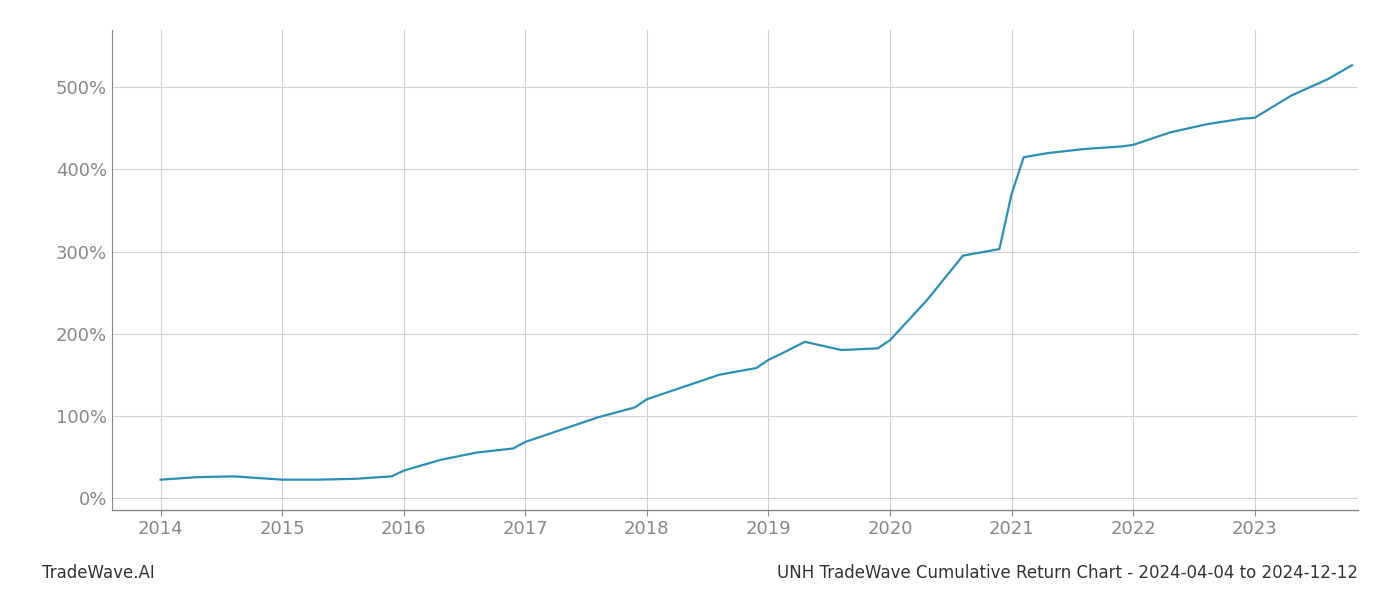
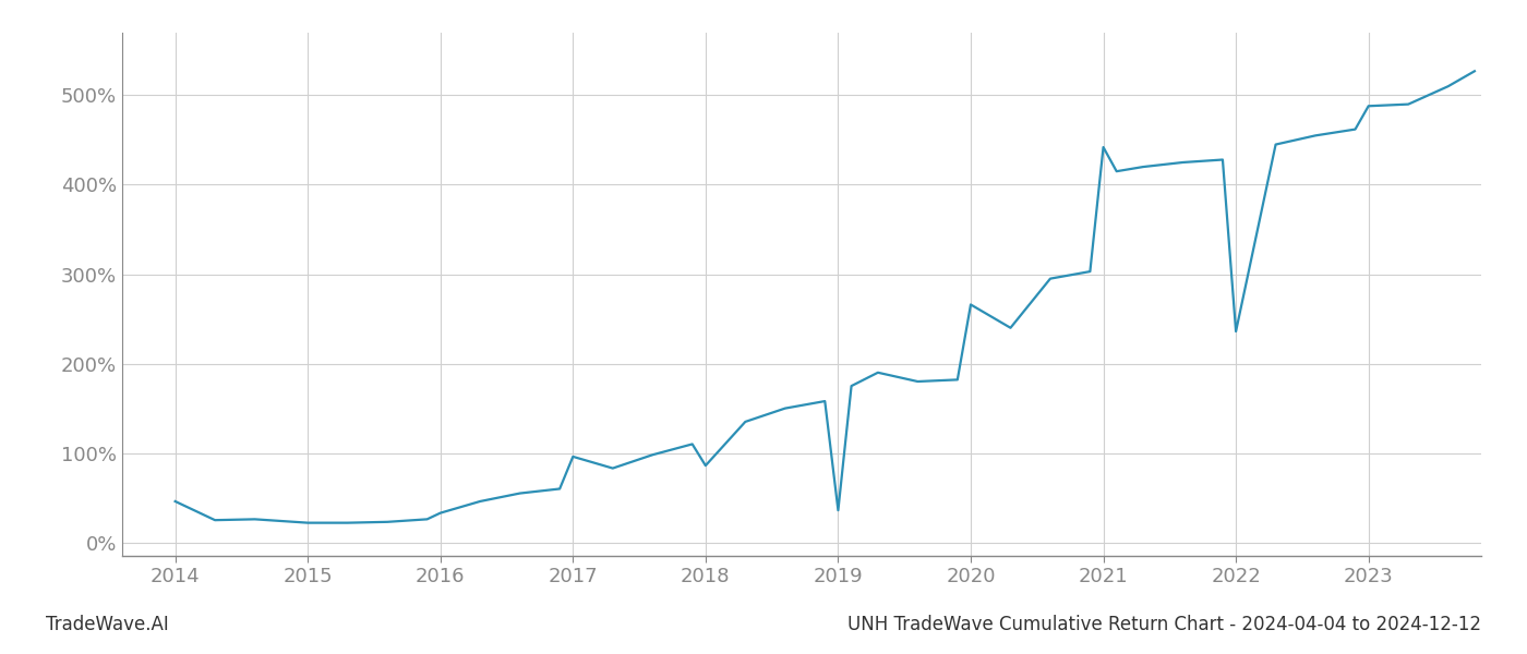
2014: 22% -> 46%
2017: 68% -> 96%
2018: 120% -> 86%
2019: 168% -> 36%
2020: 192% -> 266%
2021: 370% -> 442%
2022: 430% -> 236%
2023: 463% -> 488%
